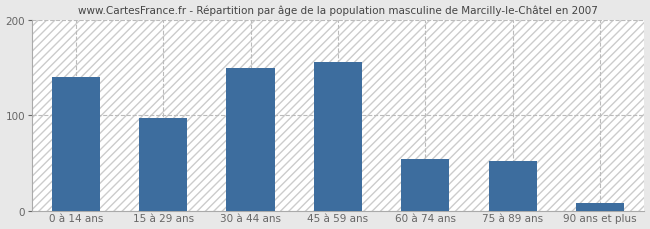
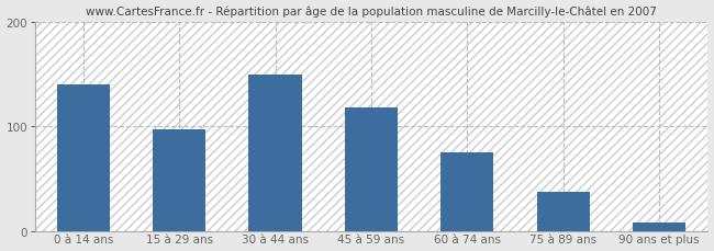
45 à 59 ans: 156 -> 118
60 à 74 ans: 54 -> 75
75 à 89 ans: 52 -> 37
